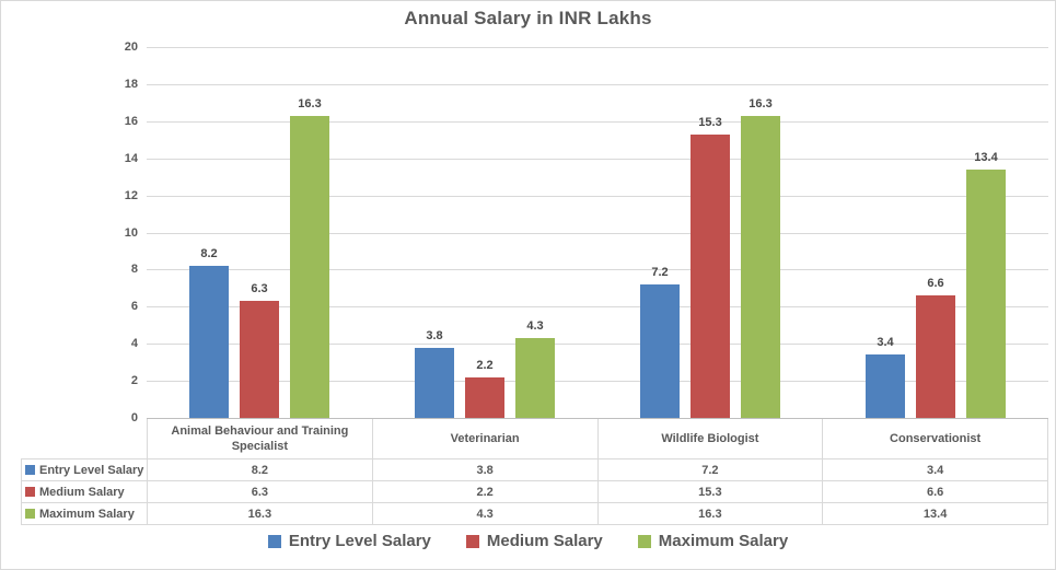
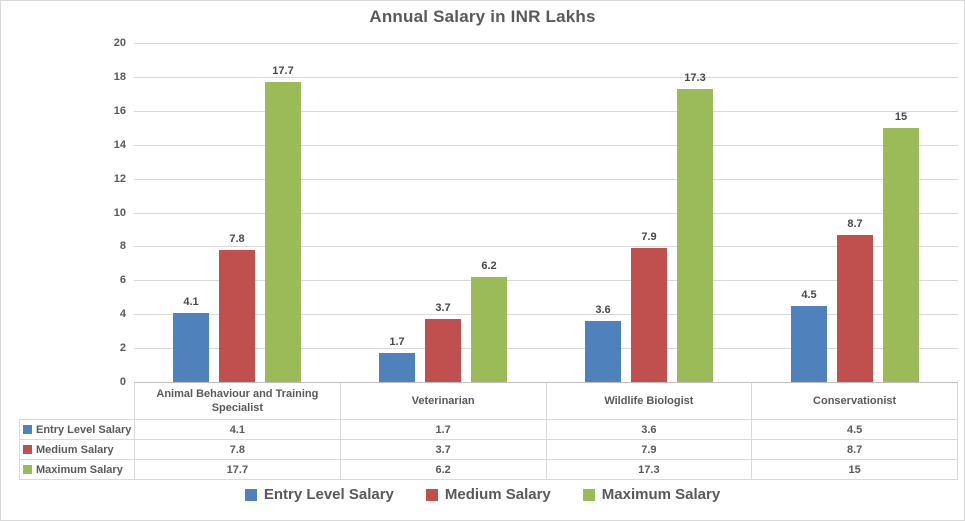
Entry Level Salary/Animal Behaviour and Training Specialist: 8.2 -> 4.1
Medium Salary/Animal Behaviour and Training Specialist: 6.3 -> 7.8
Maximum Salary/Animal Behaviour and Training Specialist: 16.3 -> 17.7
Entry Level Salary/Veterinarian: 3.8 -> 1.7
Medium Salary/Veterinarian: 2.2 -> 3.7
Maximum Salary/Veterinarian: 4.3 -> 6.2
Entry Level Salary/Wildlife Biologist: 7.2 -> 3.6
Medium Salary/Wildlife Biologist: 15.3 -> 7.9
Maximum Salary/Wildlife Biologist: 16.3 -> 17.3
Entry Level Salary/Conservationist: 3.4 -> 4.5
Medium Salary/Conservationist: 6.6 -> 8.7
Maximum Salary/Conservationist: 13.4 -> 15
